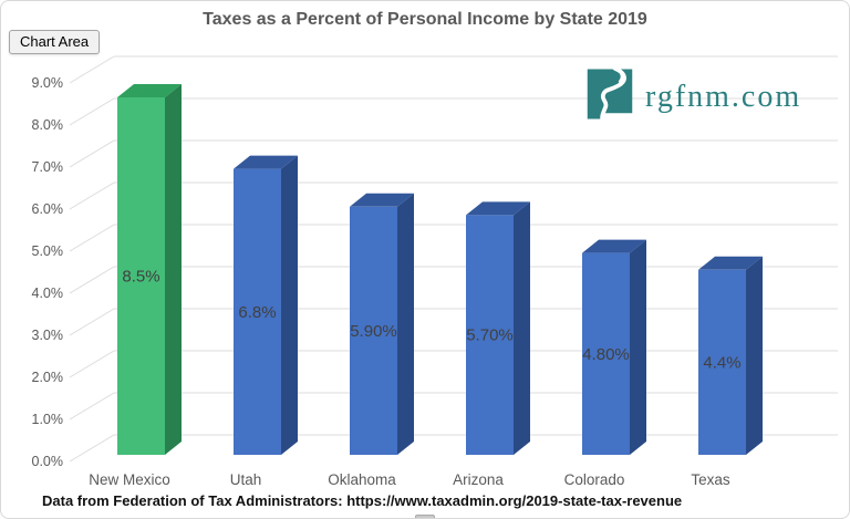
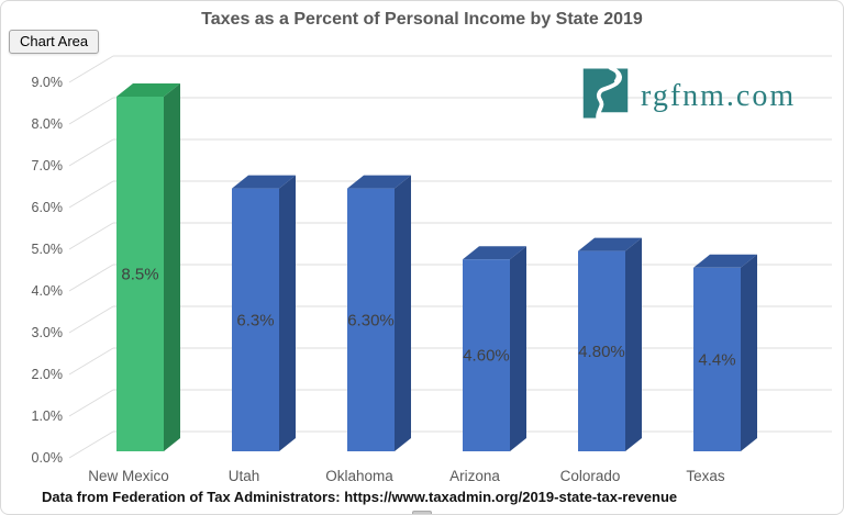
Utah: 6.8% -> 6.3%
Oklahoma: 5.90% -> 6.30%
Arizona: 5.70% -> 4.60%
